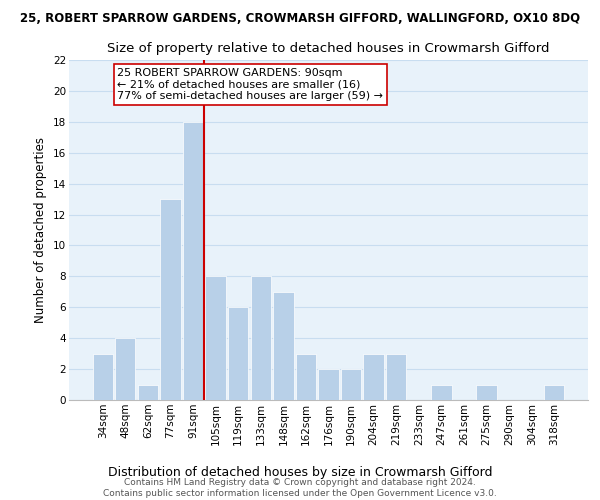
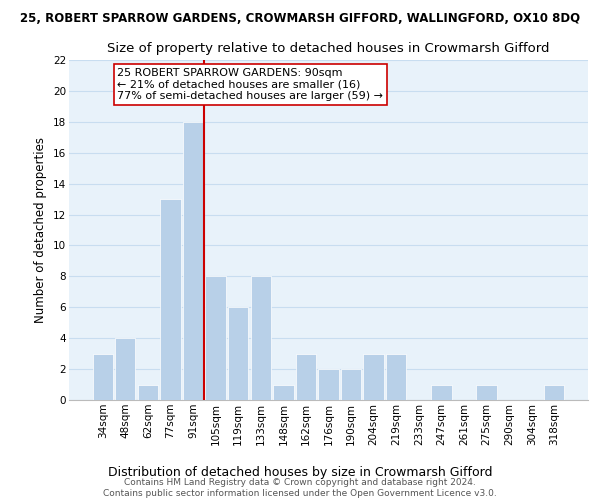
148sqm: 7 -> 1
